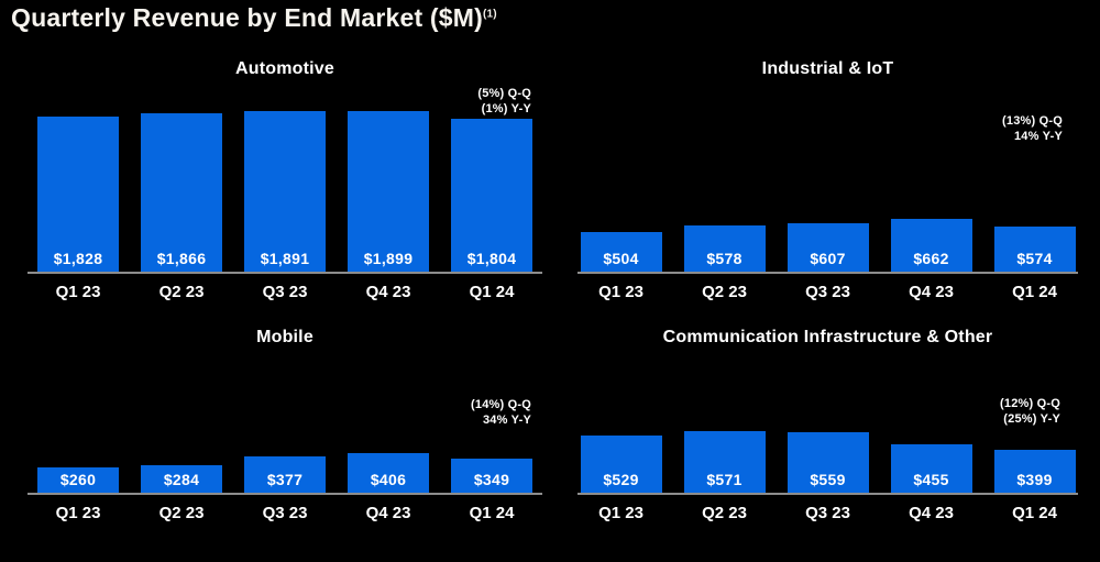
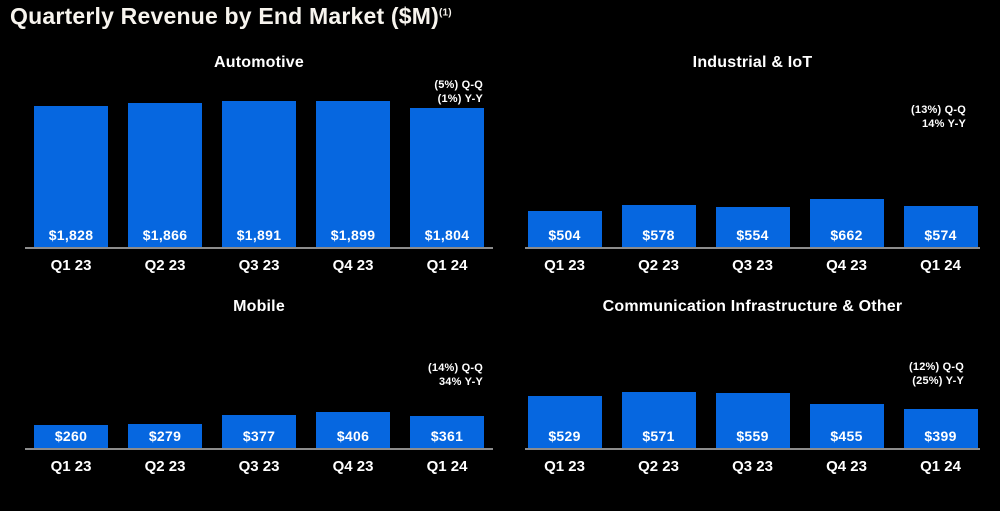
Industrial & IoT/Q3 23: $607 -> $554
Mobile/Q2 23: $284 -> $279
Mobile/Q1 24: $349 -> $361
